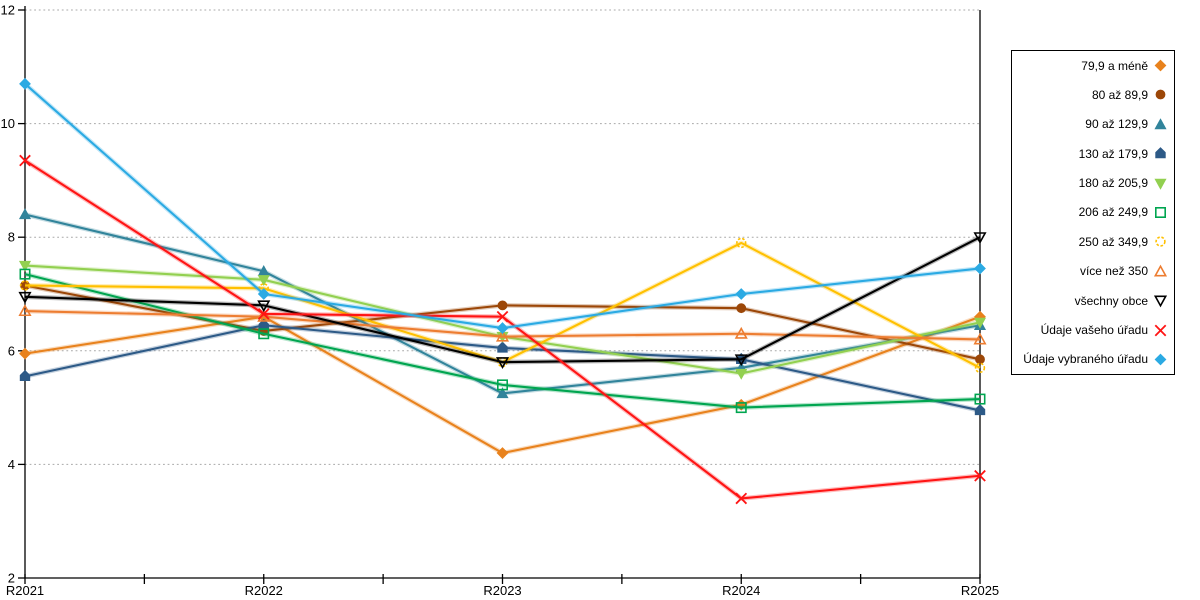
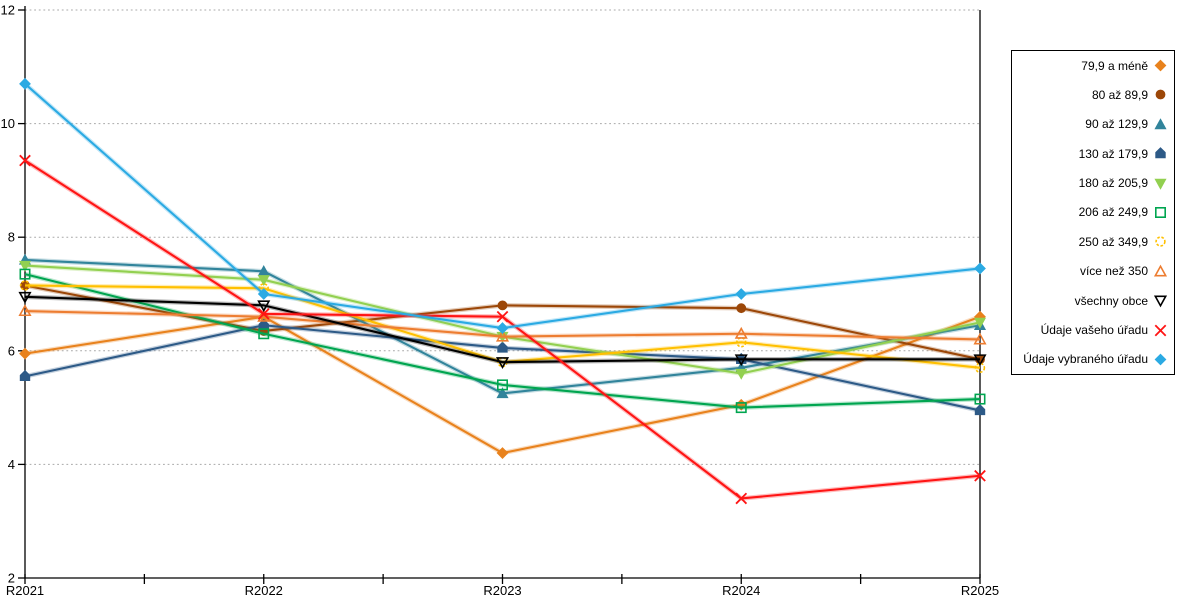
90 až 129,9/R2021: 8.4 -> 7.6
250 až 349,9/R2024: 7.9 -> 6.2
všechny obce/R2025: 8.0 -> 5.8
